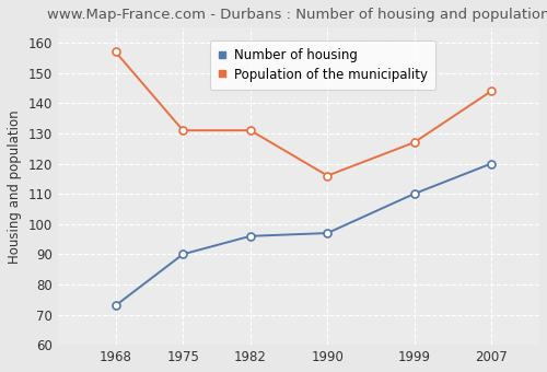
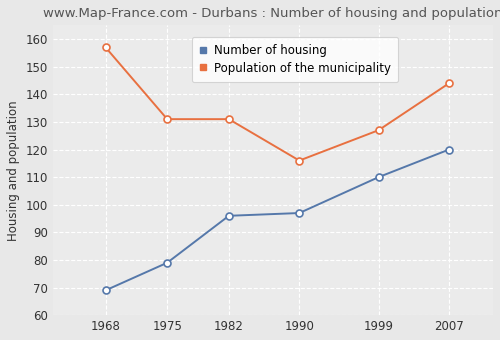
Number of housing/1968: 73 -> 69
Number of housing/1975: 90 -> 79
